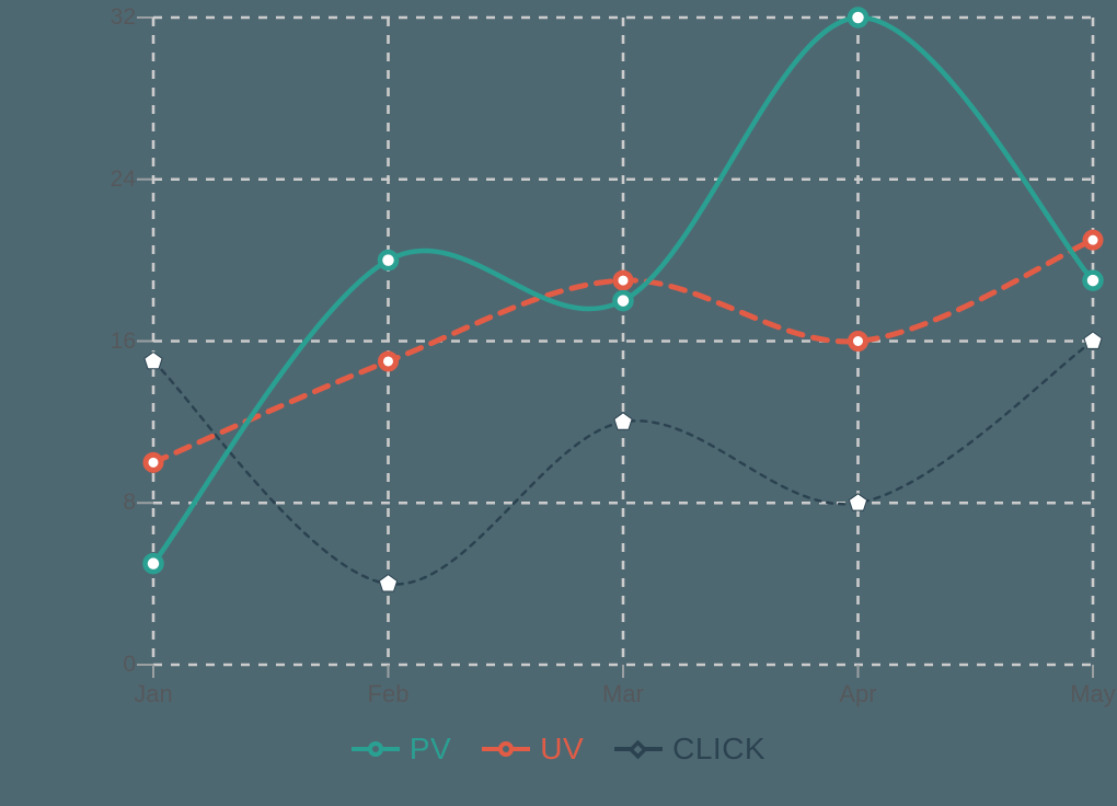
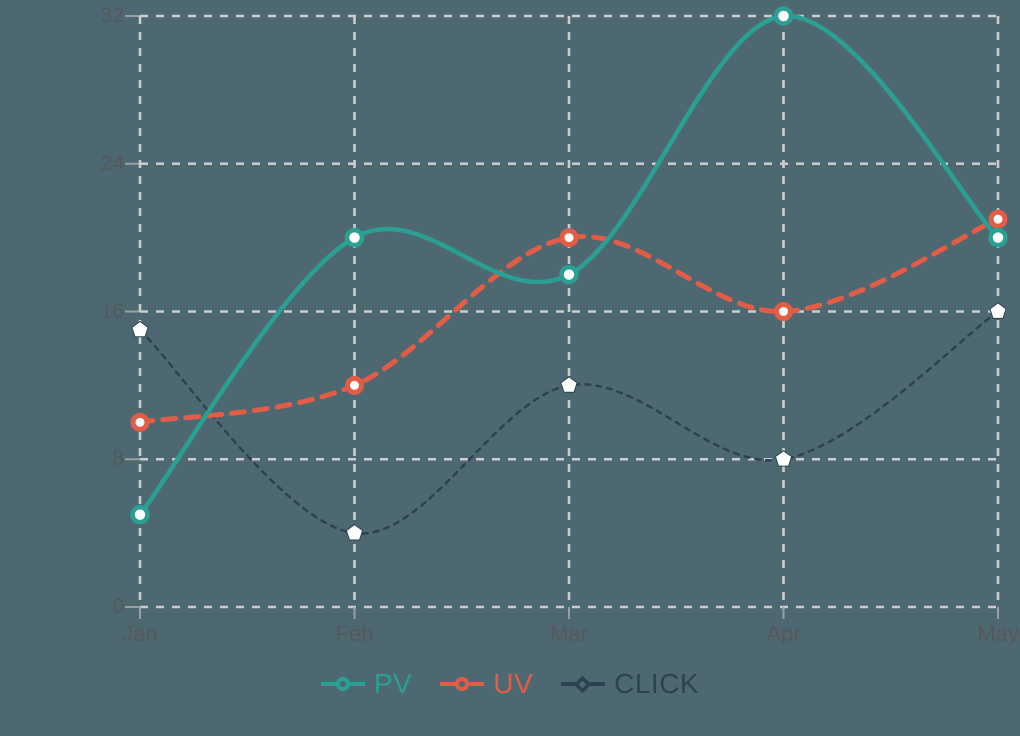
UV/Feb: 15 -> 12
UV/Mar: 19 -> 20
PV/May: 19 -> 20
